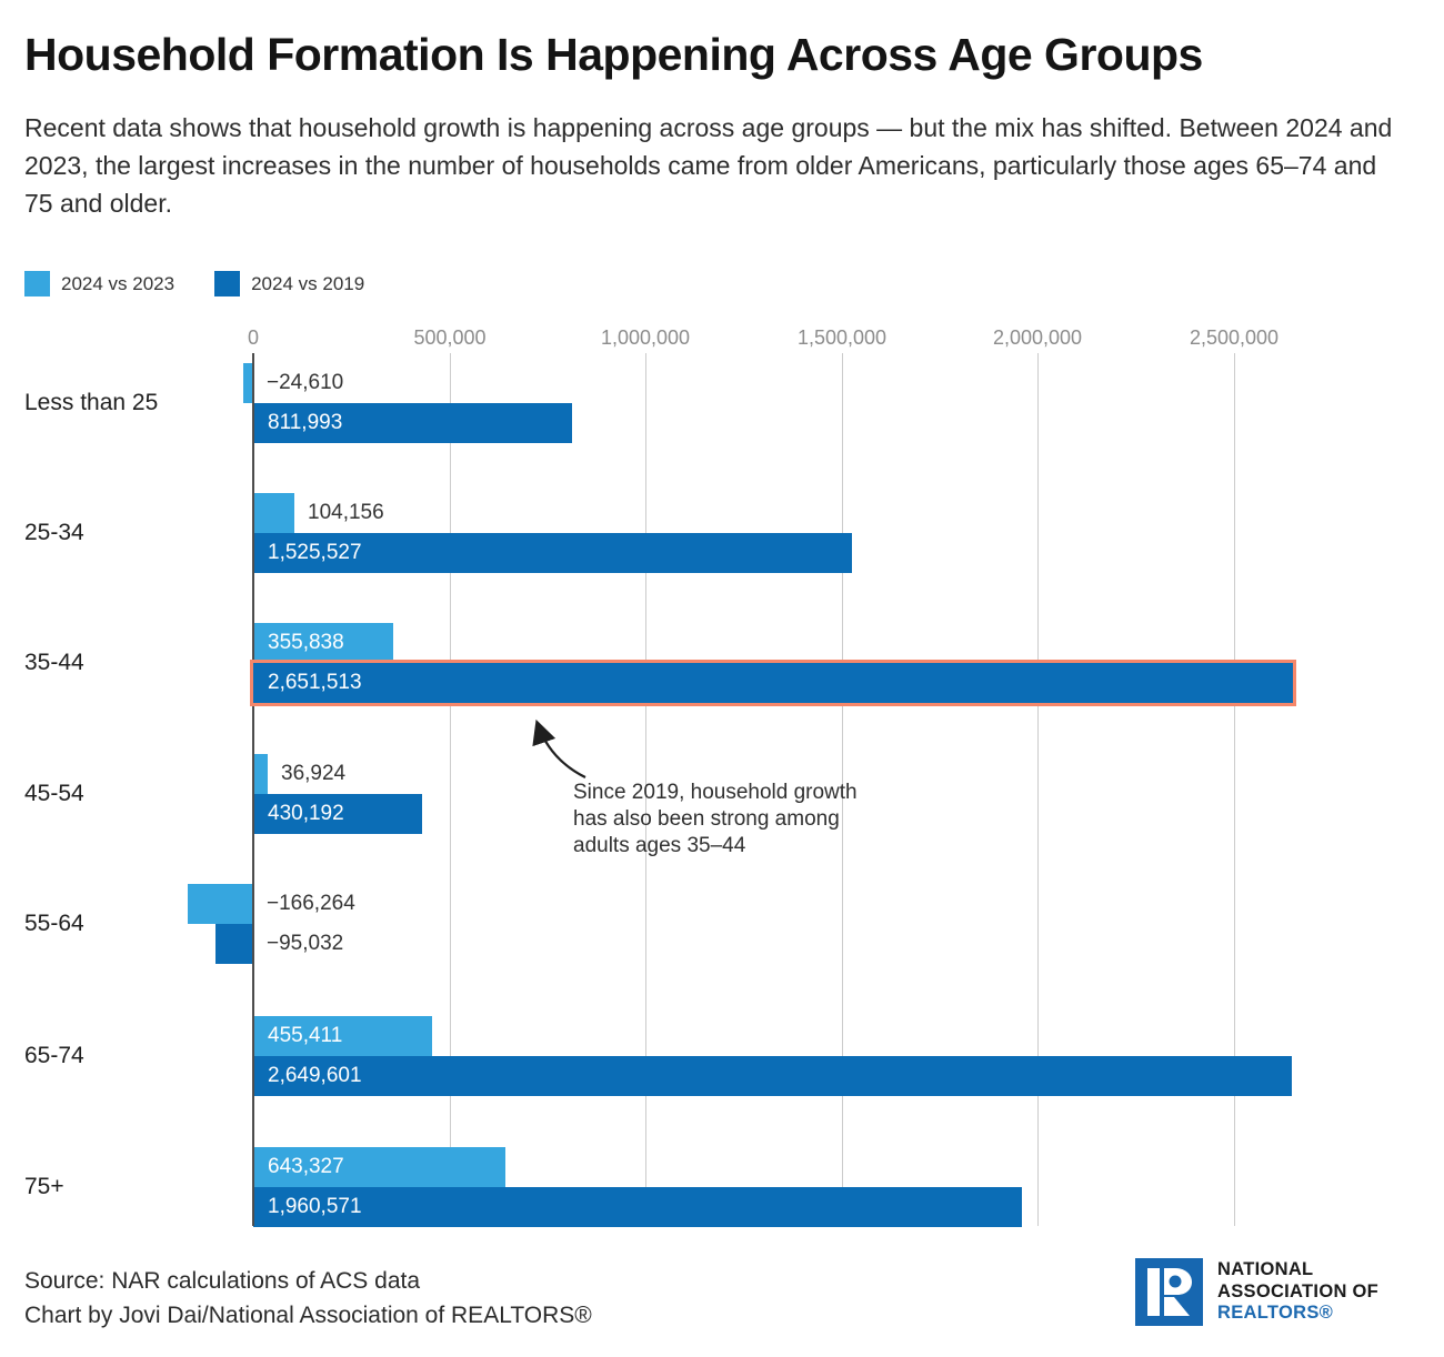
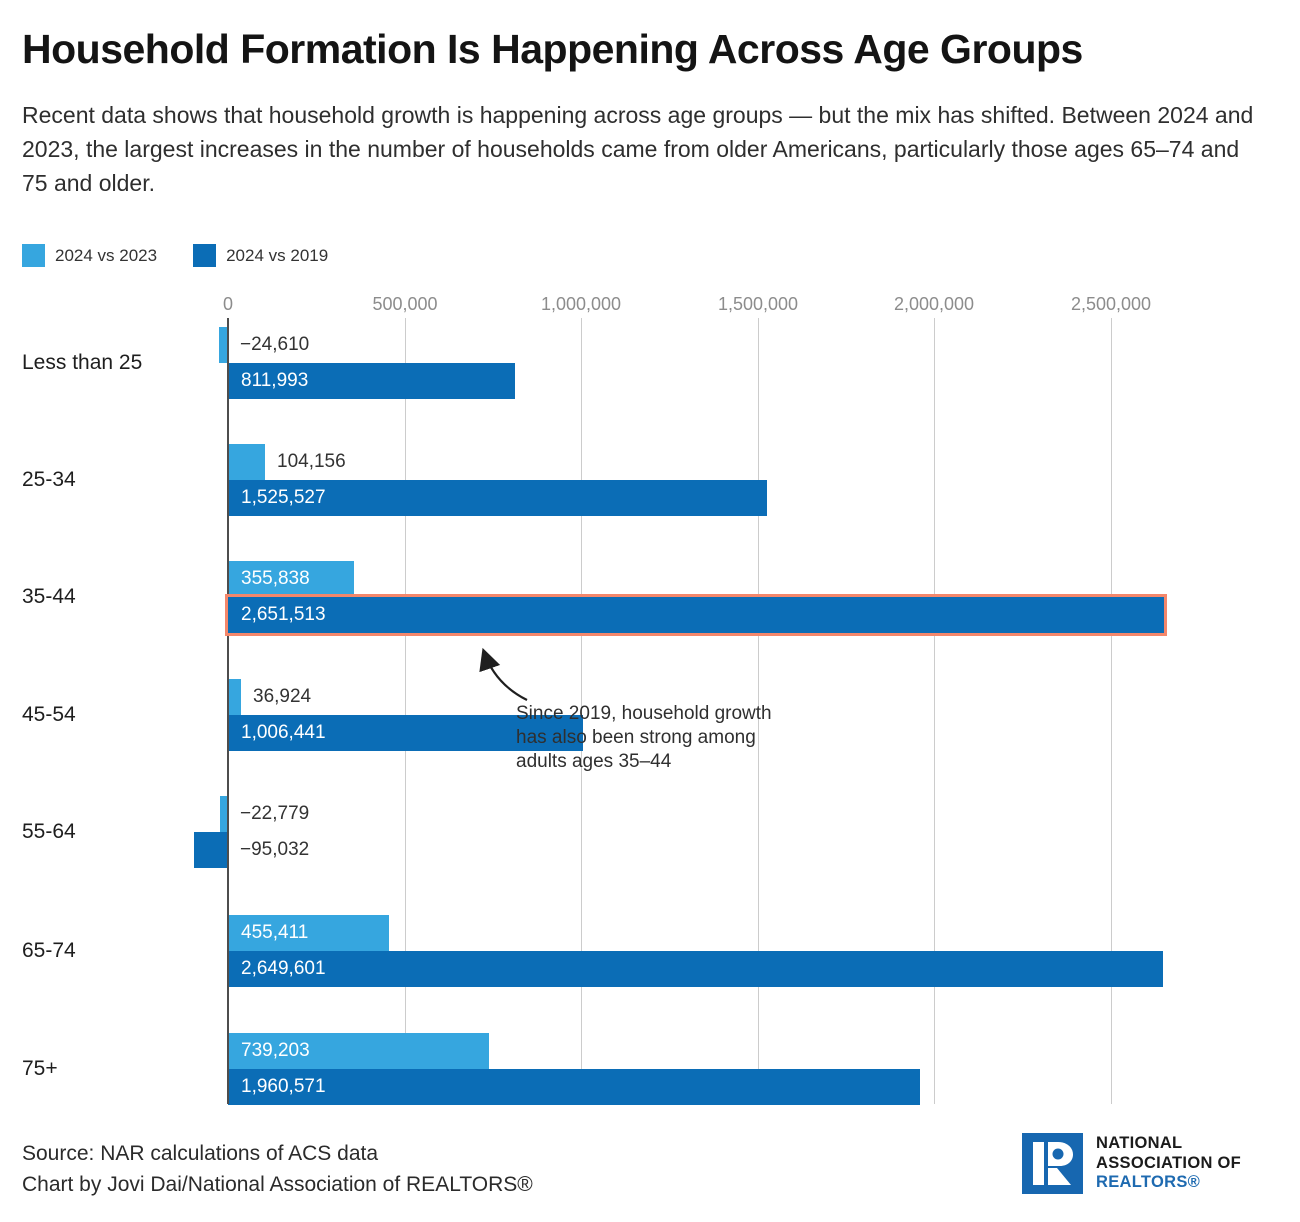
2024 vs 2019/45-54: 430,192 -> 1,006,441
2024 vs 2023/55-64: −166,264 -> −22,779
2024 vs 2023/75+: 643,327 -> 739,203
